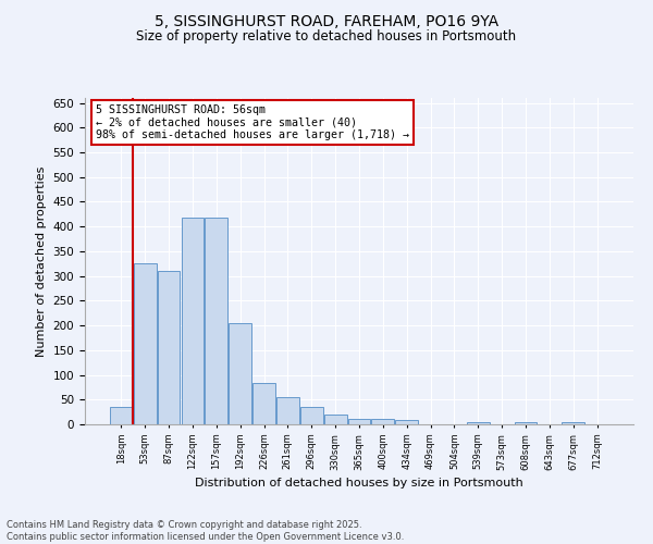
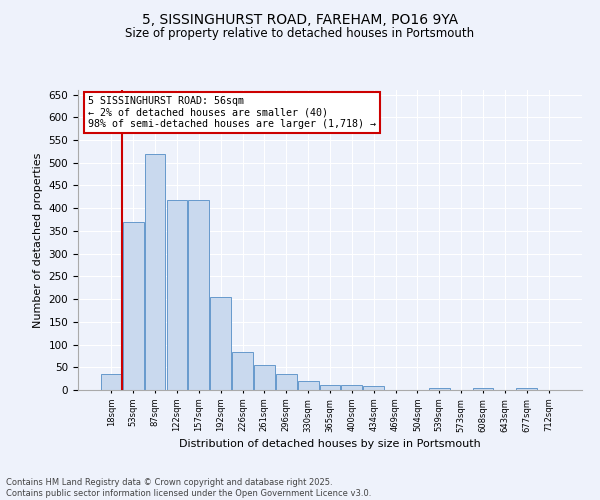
53sqm: 325 -> 370
87sqm: 310 -> 520
